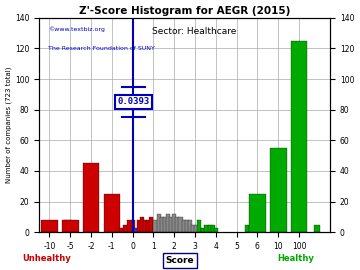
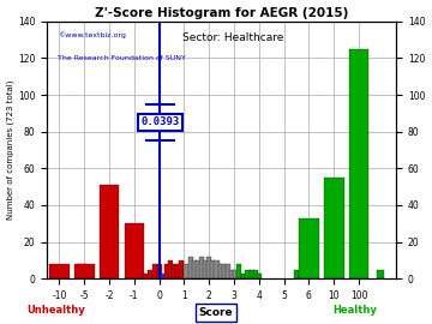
-2: 45 -> 51
-1: 25 -> 30
6: 25 -> 33
